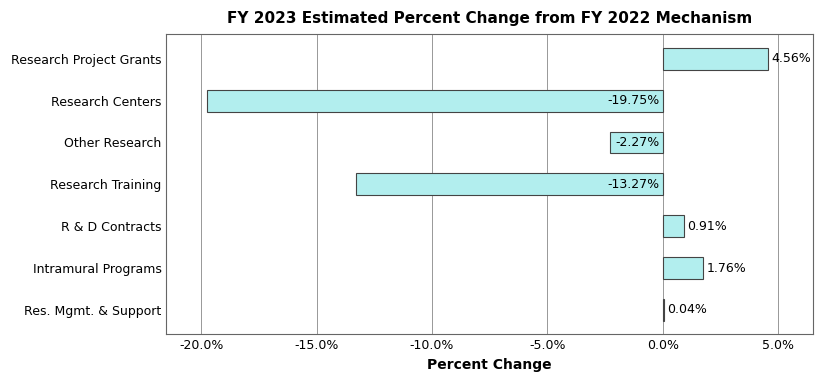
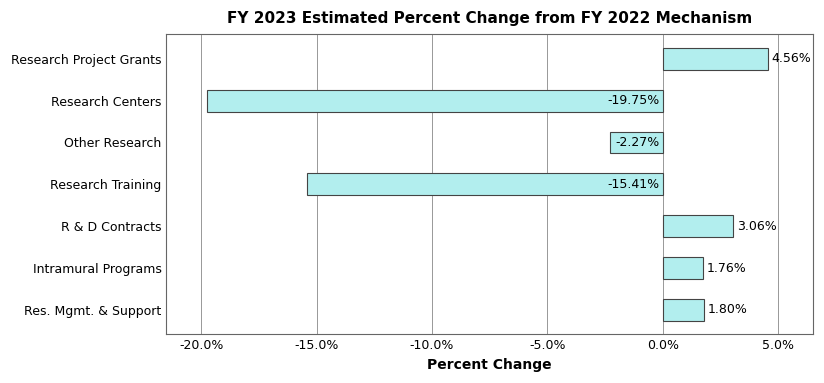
Research Training: -13.27% -> -15.41%
R & D Contracts: 0.91% -> 3.06%
Res. Mgmt. & Support: 0.04% -> 1.80%
